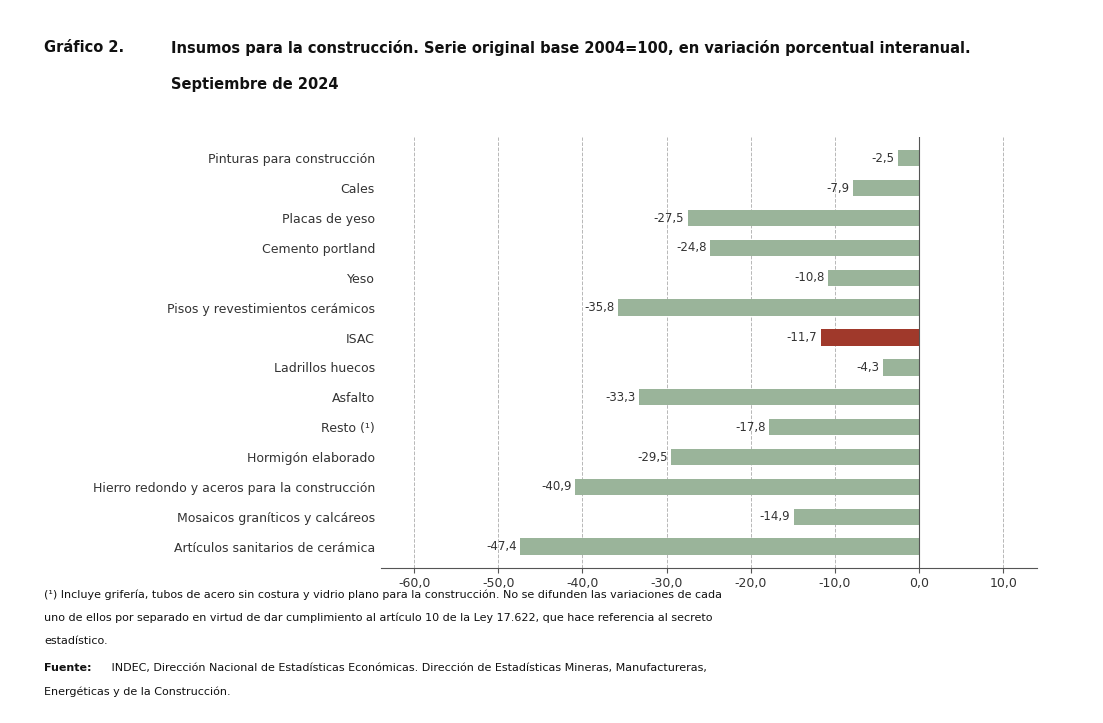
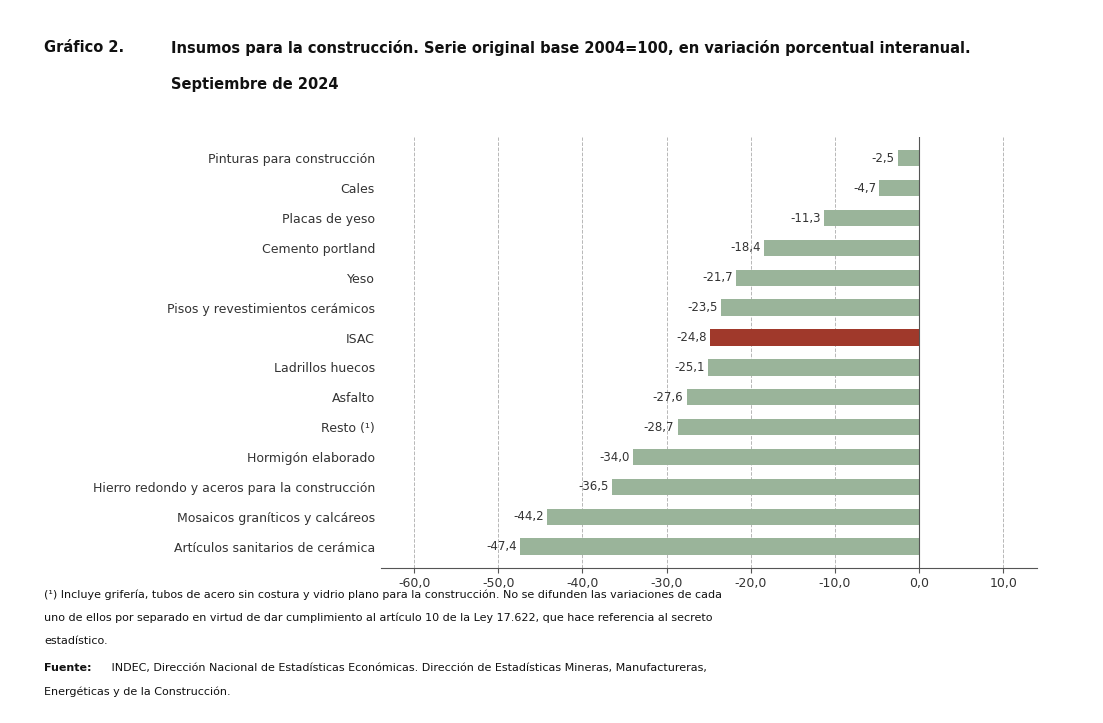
Cales: -7,9 -> -4,7
Placas de yeso: -27,5 -> -11,3
Cemento portland: -24,8 -> -18,4
Yeso: -10,8 -> -21,7
Pisos y revestimientos cerámicos: -35,8 -> -23,5
ISAC: -11,7 -> -24,8
Ladrillos huecos: -4,3 -> -25,1
Asfalto: -33,3 -> -27,6
Resto (¹): -17,8 -> -28,7
Hormigón elaborado: -29,5 -> -34,0
Hierro redondo y aceros para la construcción: -40,9 -> -36,5
Mosaicos graníticos y calcáreos: -14,9 -> -44,2
